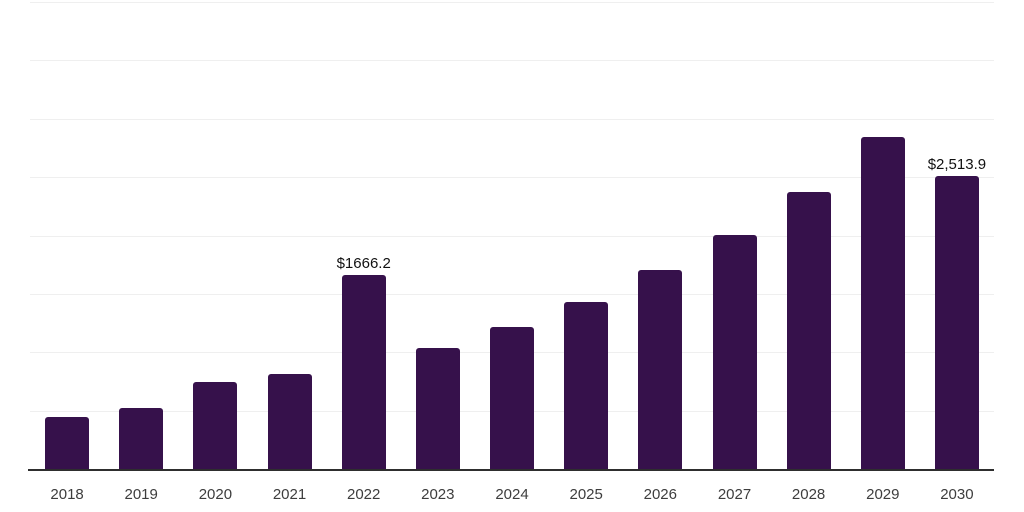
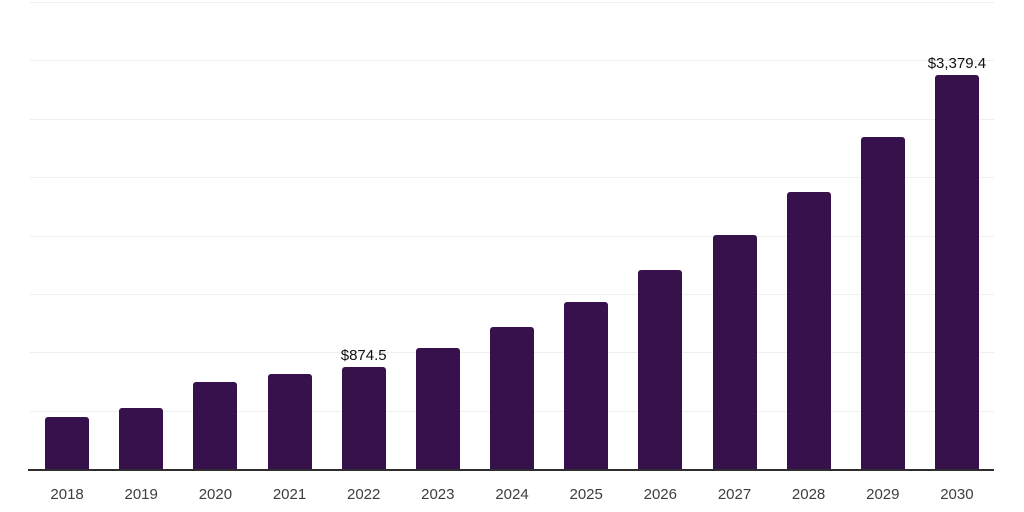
2022: $1666.2 -> $874.5
2030: $2,513.9 -> $3,379.4
